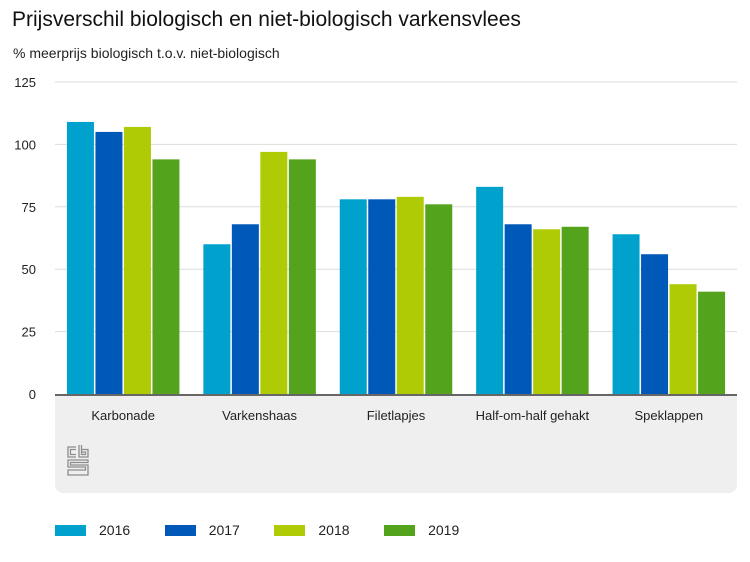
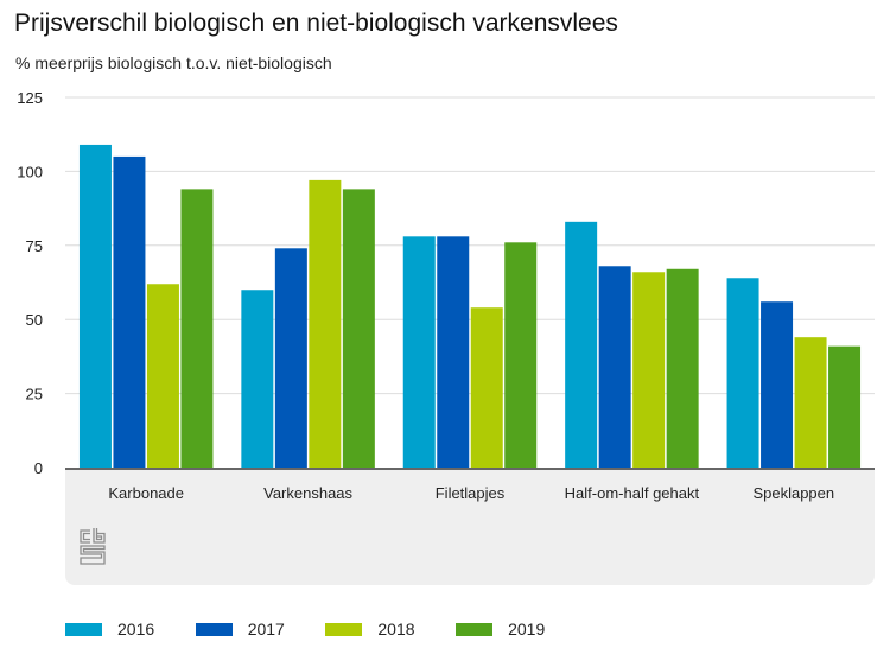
2018/Karbonade: 107 -> 62
2017/Varkenshaas: 68 -> 74
2018/Filetlapjes: 79 -> 54
